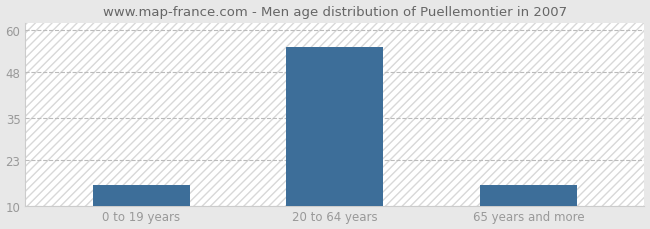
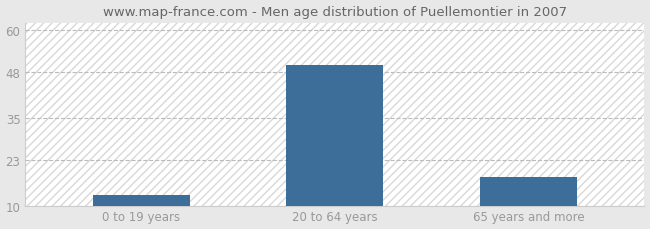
0 to 19 years: 16 -> 13
20 to 64 years: 55 -> 50
65 years and more: 16 -> 18
